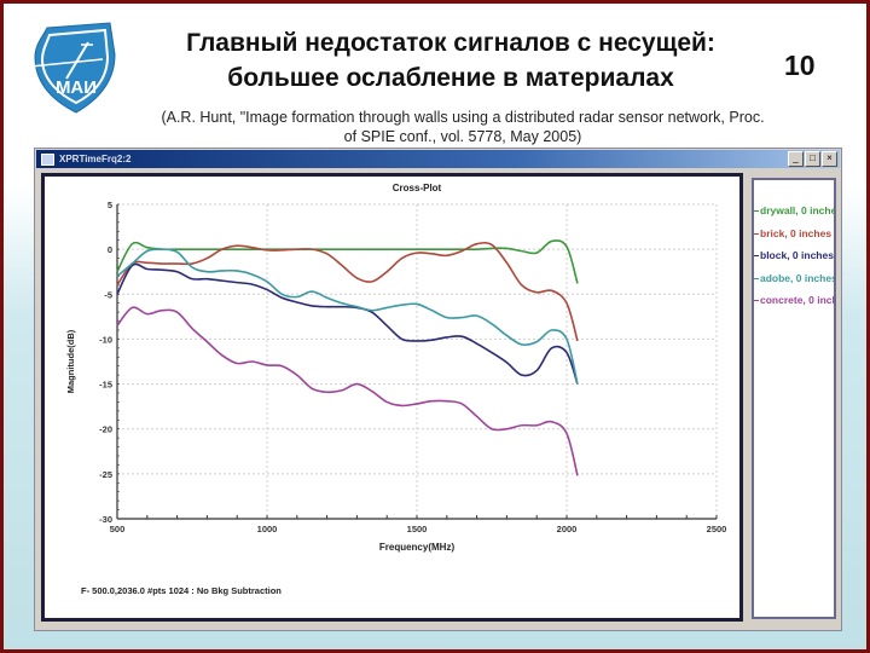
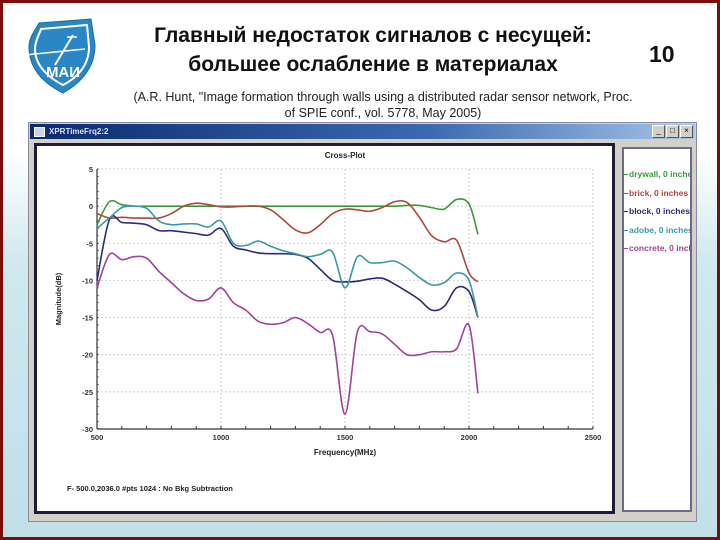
brick, 0 inches/500: -4 -> -1
block, 0 inches/500: -5 -> -10
concrete, 0 inches/500: -8 -> -11
block, 0 inches/1000: -4 -> -3
adobe, 0 inches/1000: -4 -> -2
concrete, 0 inches/1000: -13 -> -11
adobe, 0 inches/1500: -6 -> -11
concrete, 0 inches/1500: -17 -> -28
brick, 0 inches/2000: -6 -> -9
concrete, 0 inches/2000: -20 -> -16
